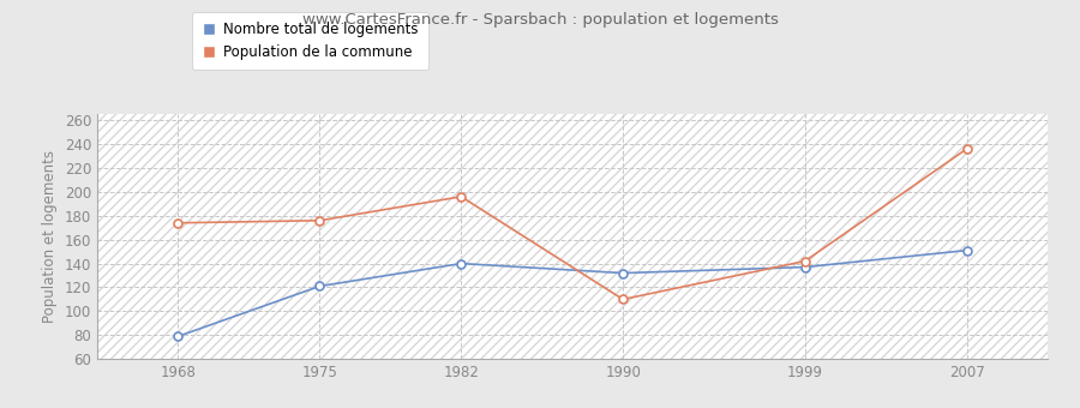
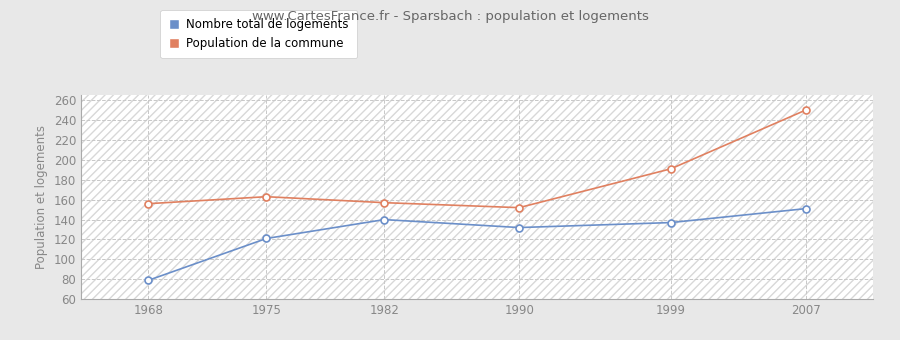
Population de la commune/1968: 174 -> 156
Population de la commune/1975: 176 -> 163
Population de la commune/1982: 196 -> 157
Population de la commune/1990: 110 -> 152
Population de la commune/1999: 142 -> 191
Population de la commune/2007: 236 -> 250
